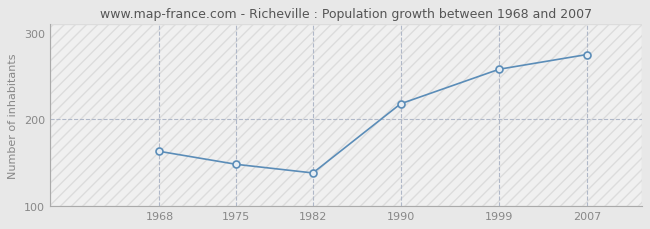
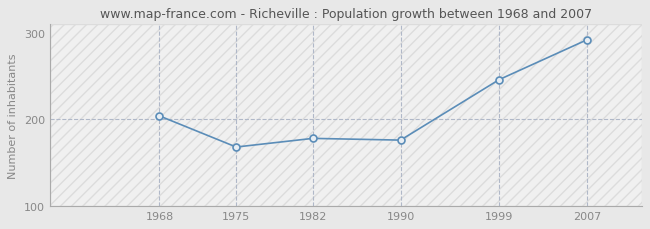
1968: 163 -> 204
1975: 148 -> 168
1982: 138 -> 178
1990: 218 -> 176
1999: 258 -> 246
2007: 275 -> 292
